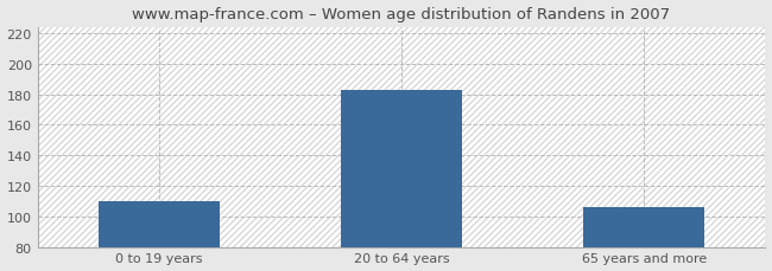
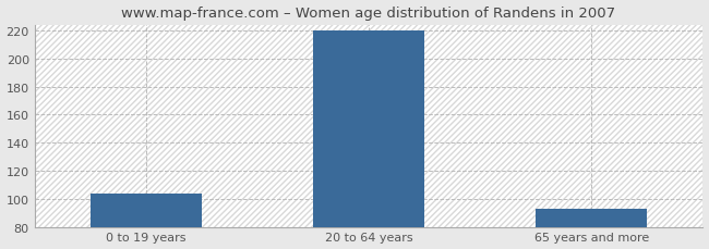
0 to 19 years: 110 -> 104
20 to 64 years: 183 -> 220
65 years and more: 106 -> 93
